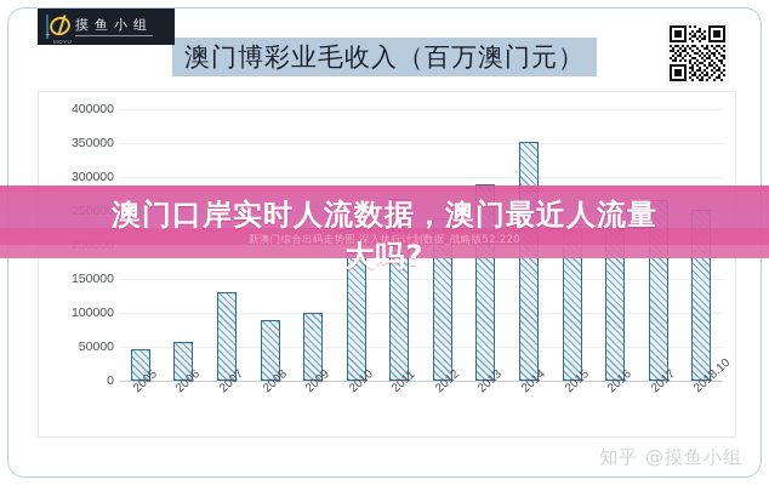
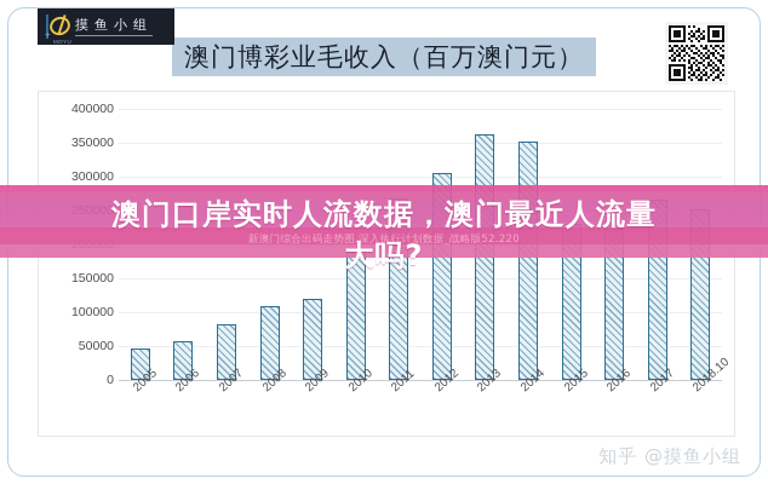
2007: 130000 -> 80000
2008: 90000 -> 110000
2009: 100000 -> 120000
2012: 240000 -> 300000
2013: 290000 -> 360000
